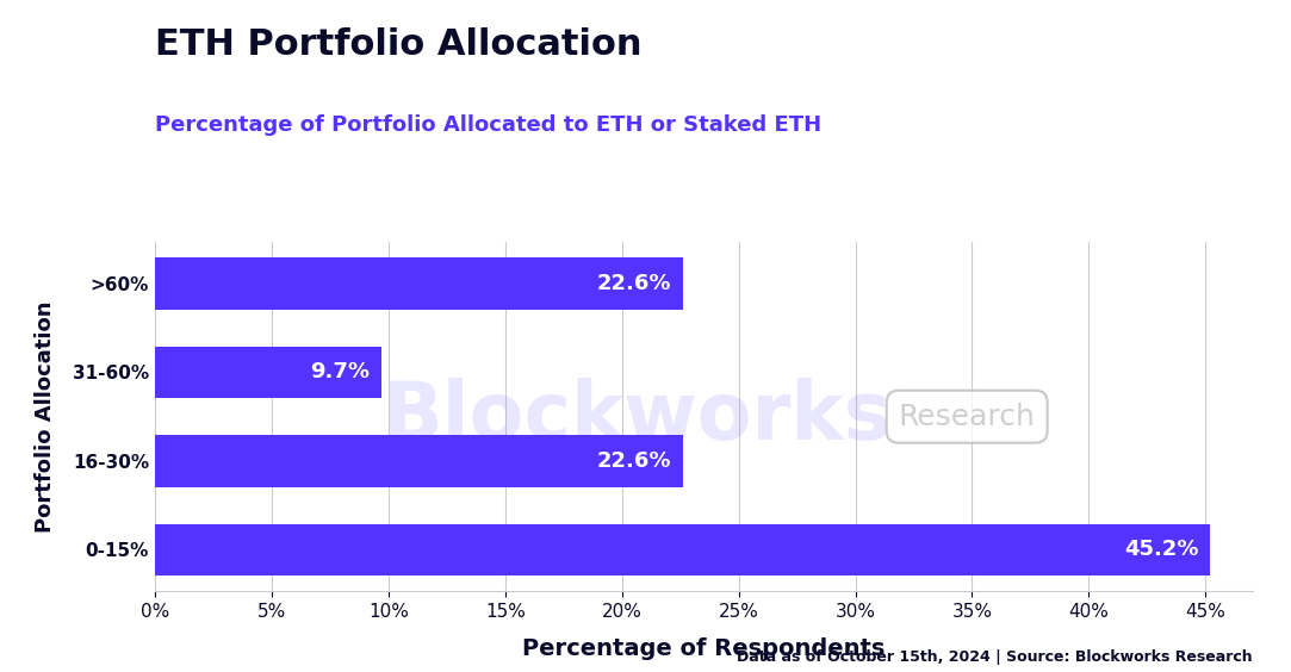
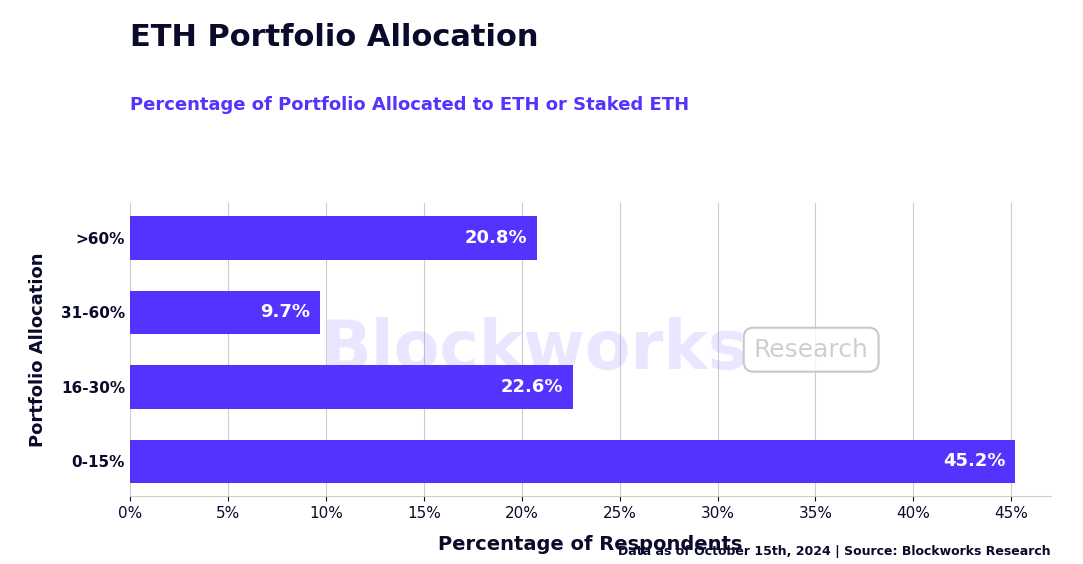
>60%: 22.6% -> 20.8%
